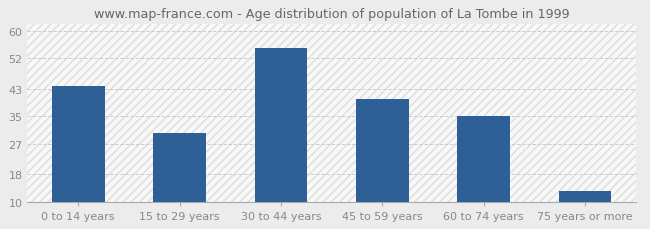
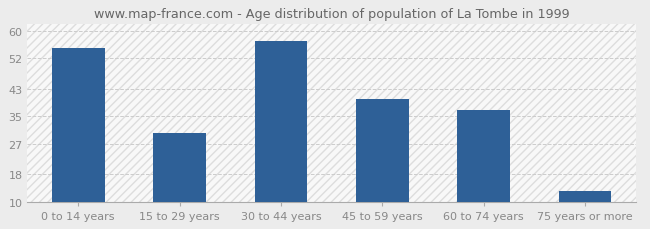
0 to 14 years: 44 -> 55
30 to 44 years: 55 -> 57
60 to 74 years: 35 -> 37
